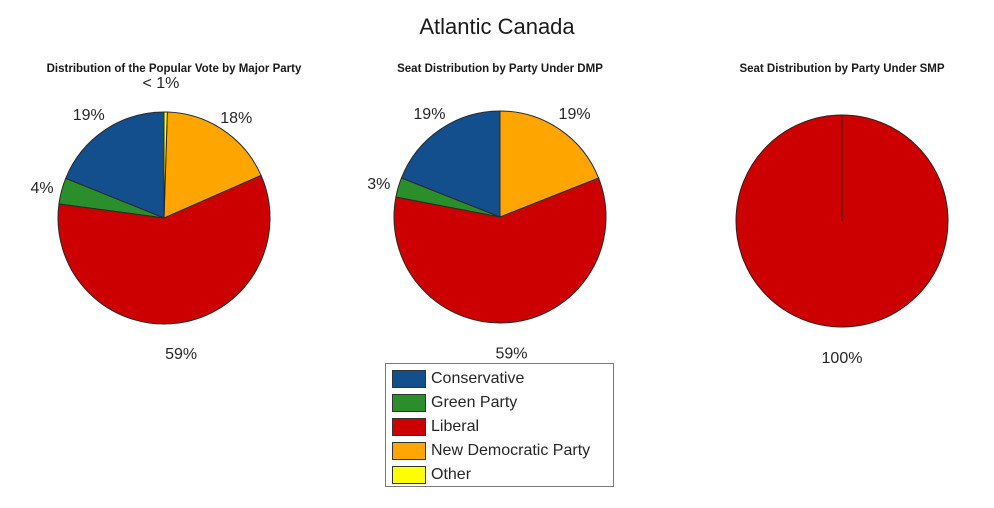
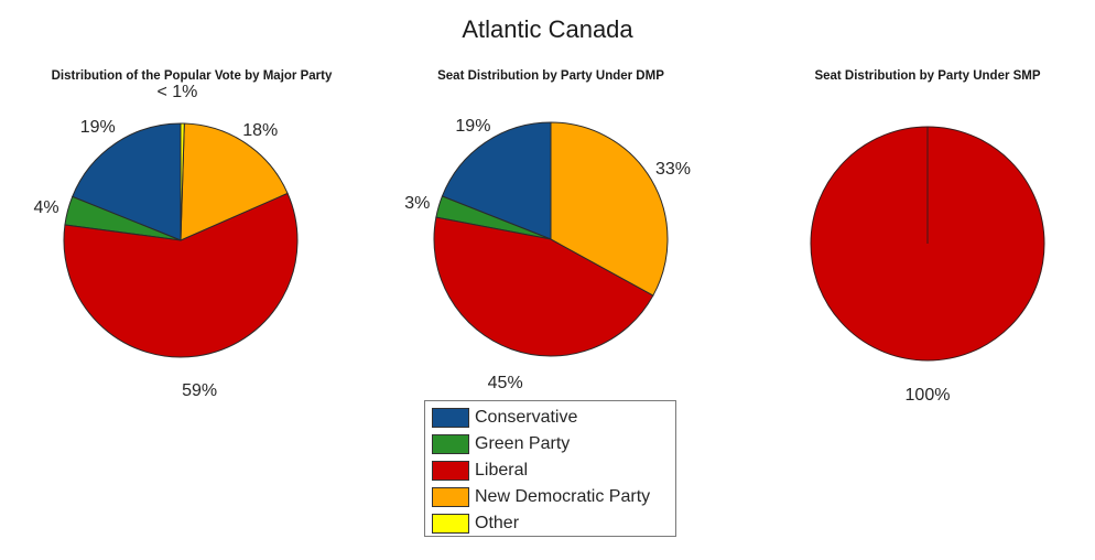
Seat Distribution by Party Under DMP/Liberal: 59% -> 45%
Seat Distribution by Party Under DMP/New Democratic Party: 19% -> 33%
